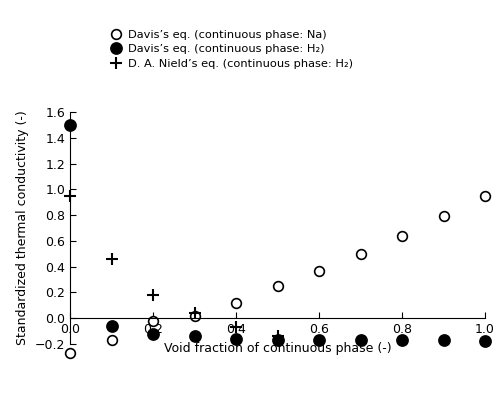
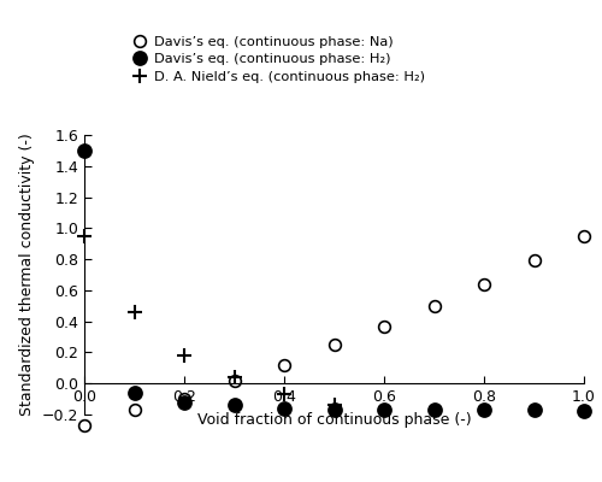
Davis’s eq. (continuous phase: Na)/0.2: -0.02 -> -0.10
